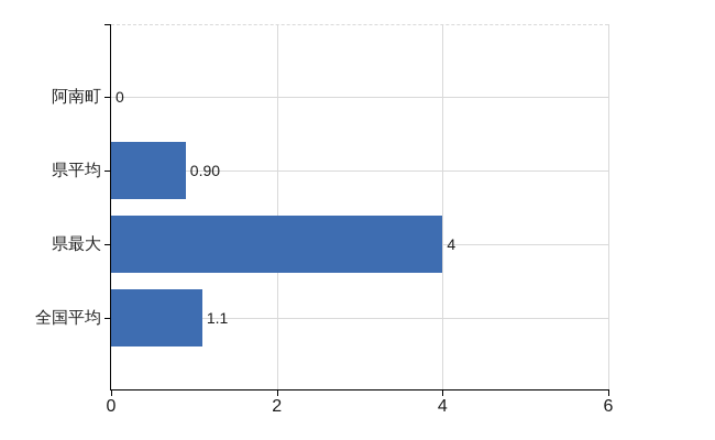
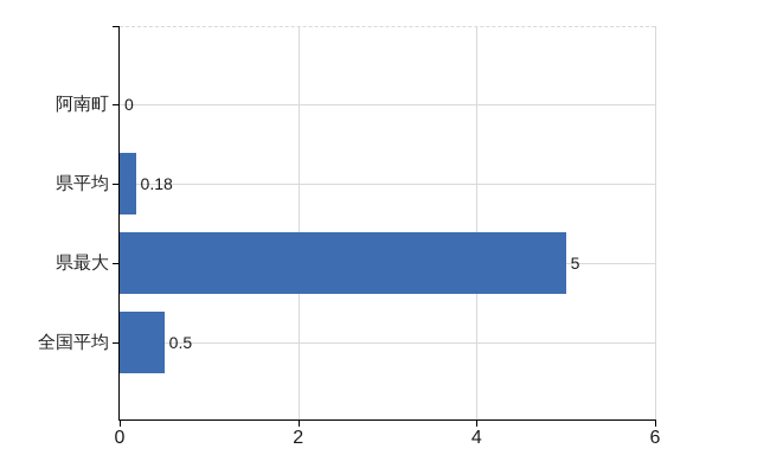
県平均: 0.90 -> 0.18
県最大: 4 -> 5
全国平均: 1.1 -> 0.5
